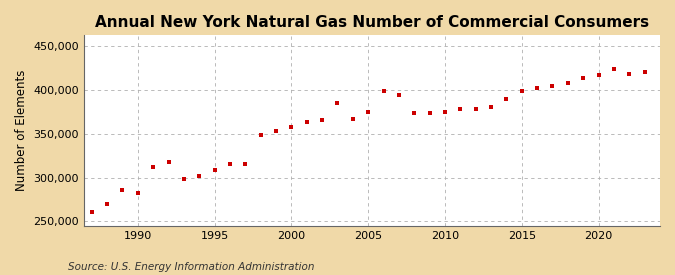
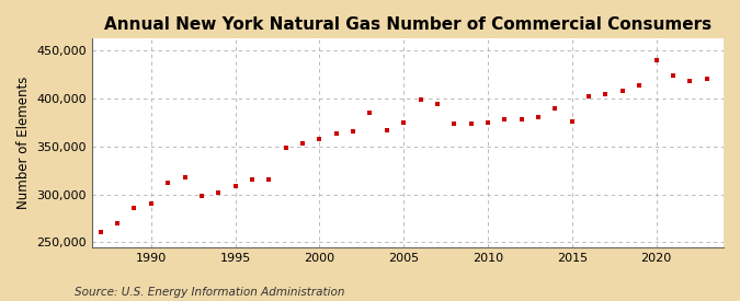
1990: 283,000 -> 290,000
2015: 399,000 -> 376,000
2020: 417,000 -> 440,000
